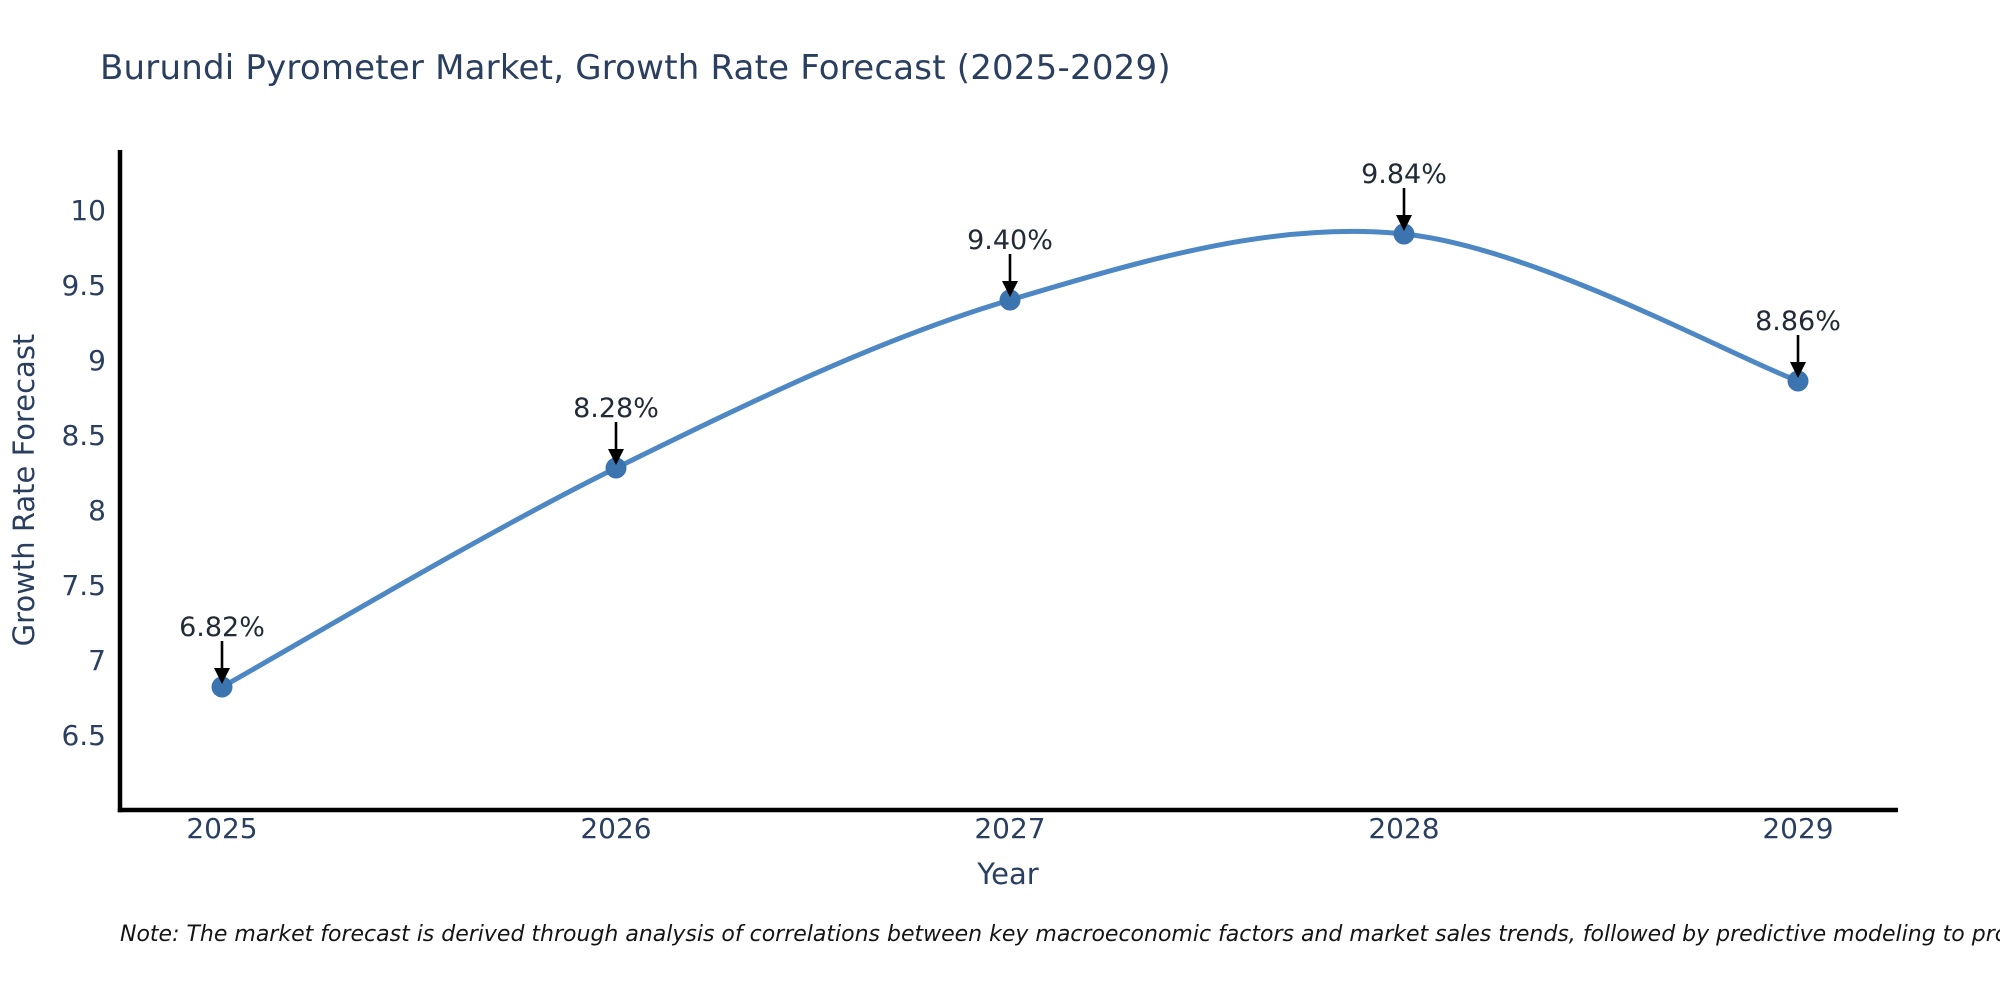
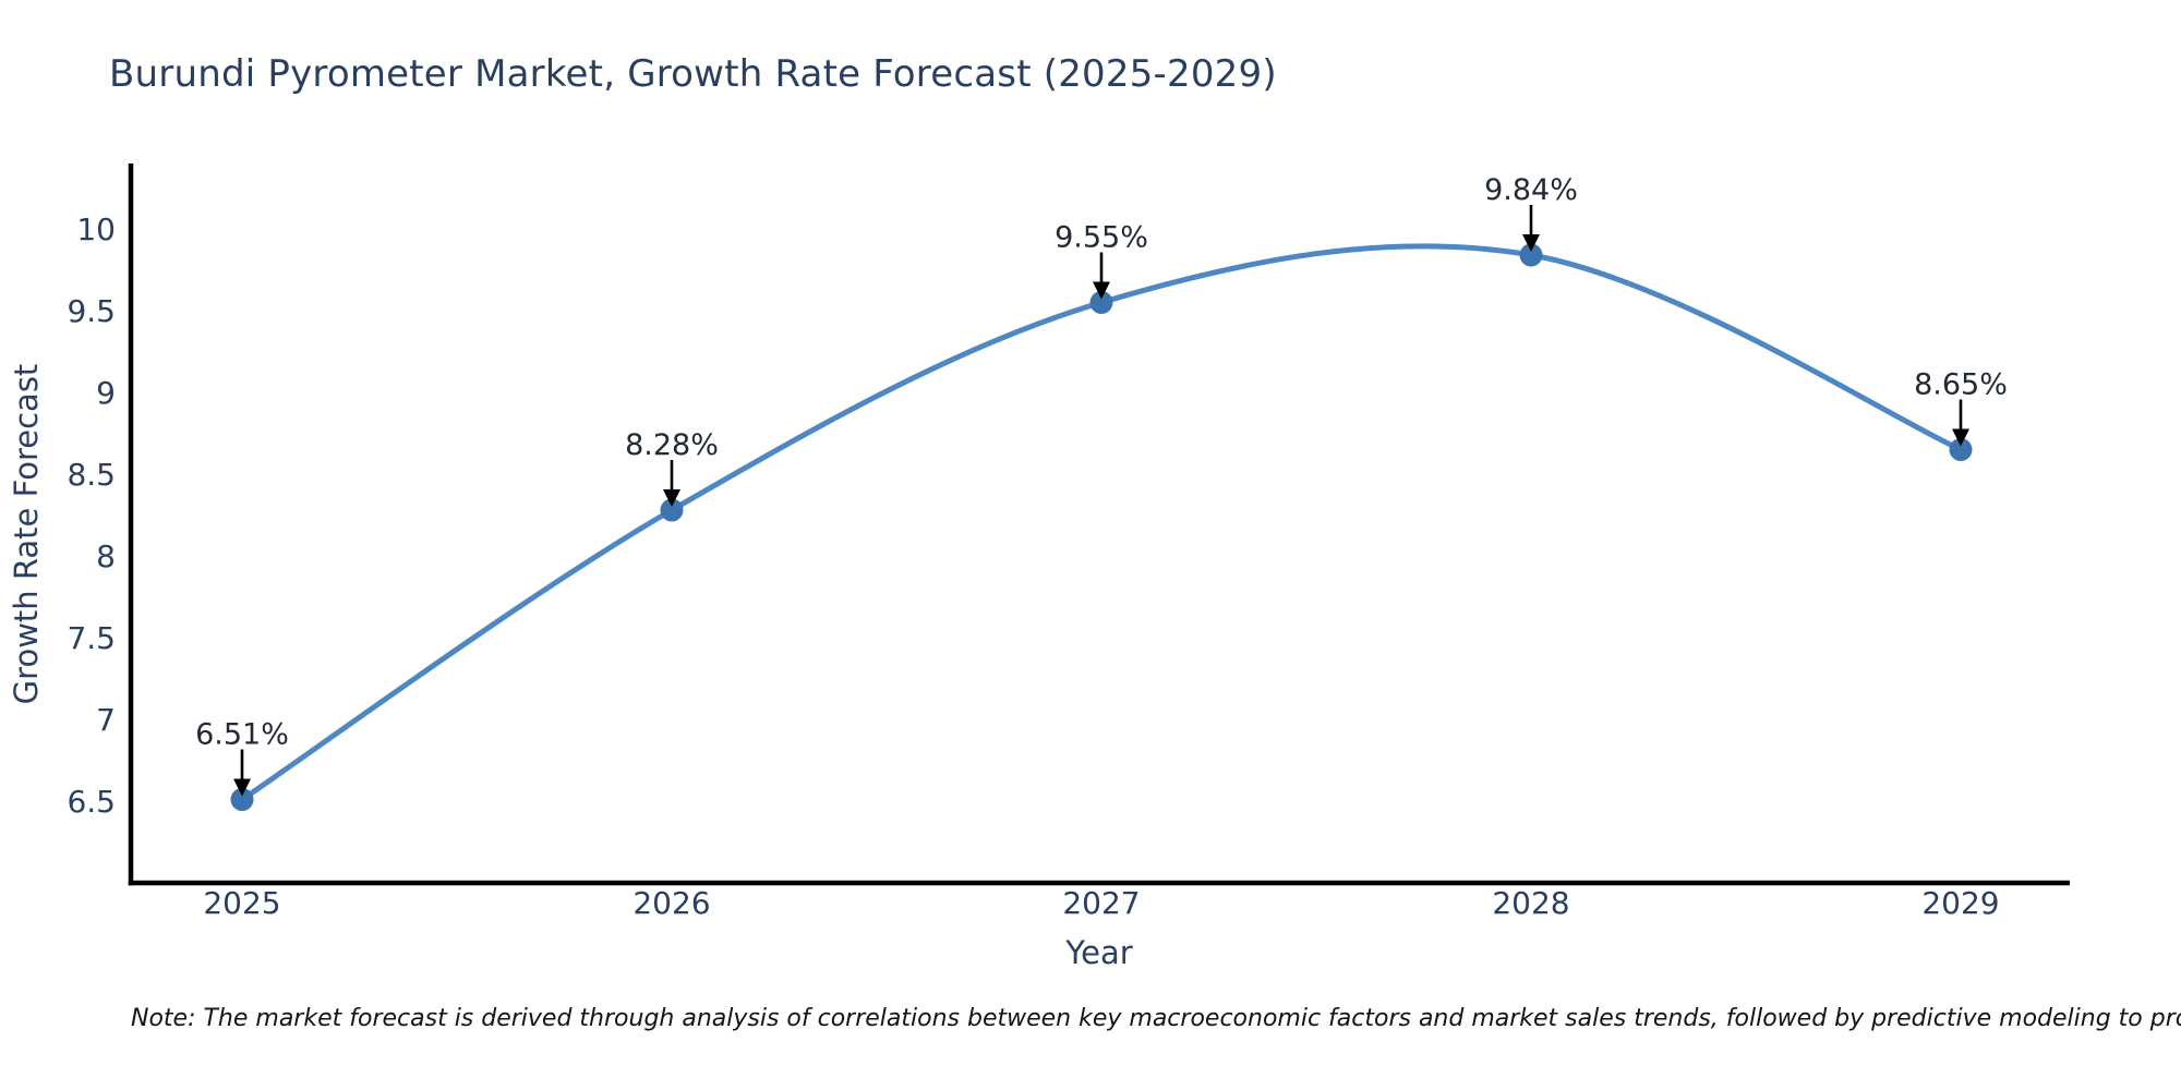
2025: 6.82% -> 6.51%
2027: 9.40% -> 9.55%
2029: 8.86% -> 8.65%
